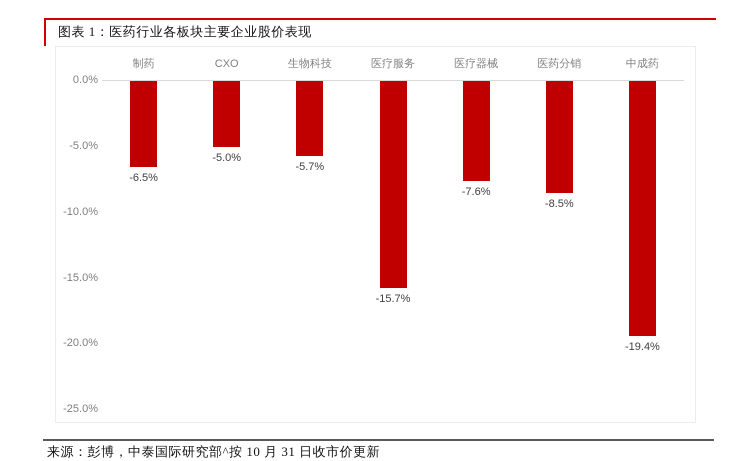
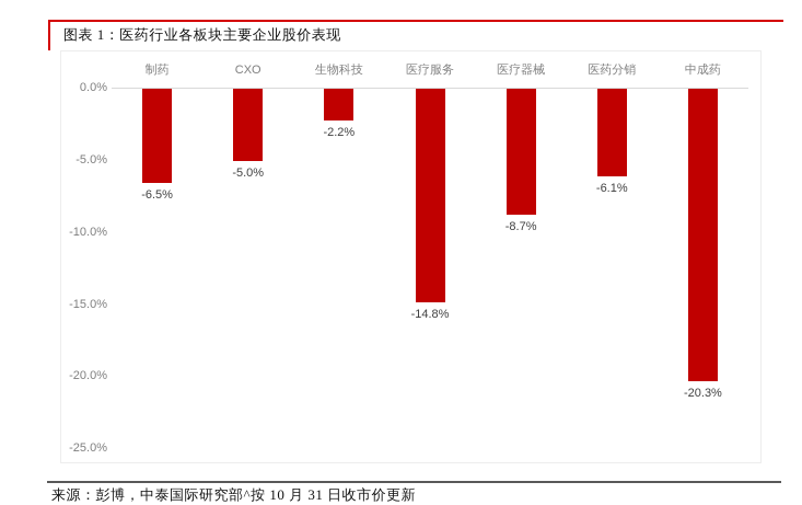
生物科技: -5.7% -> -2.2%
医疗服务: -15.7% -> -14.8%
医疗器械: -7.6% -> -8.7%
医药分销: -8.5% -> -6.1%
中成药: -19.4% -> -20.3%
